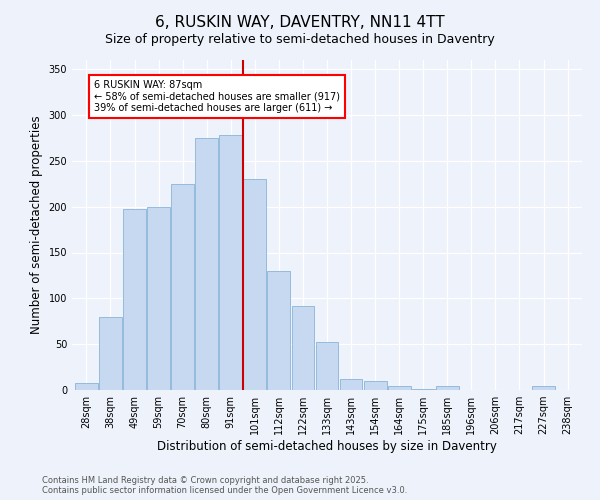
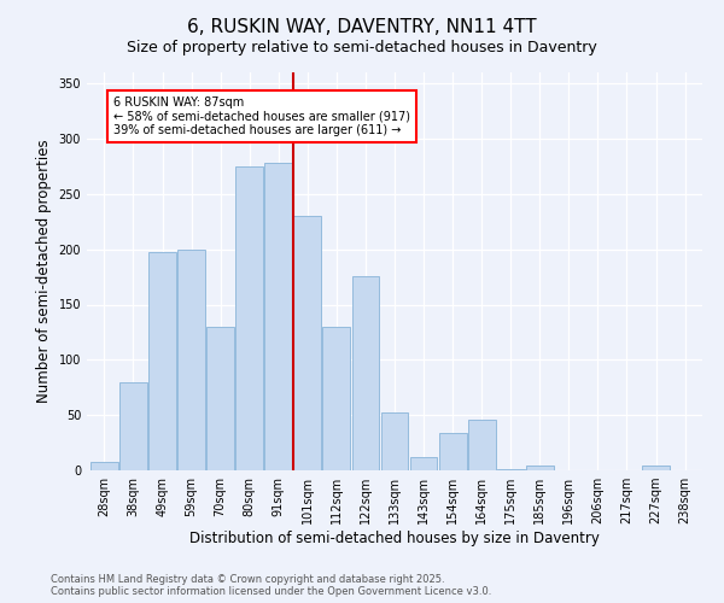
70sqm: 225 -> 130
122sqm: 92 -> 176
154sqm: 10 -> 34
164sqm: 4 -> 46
